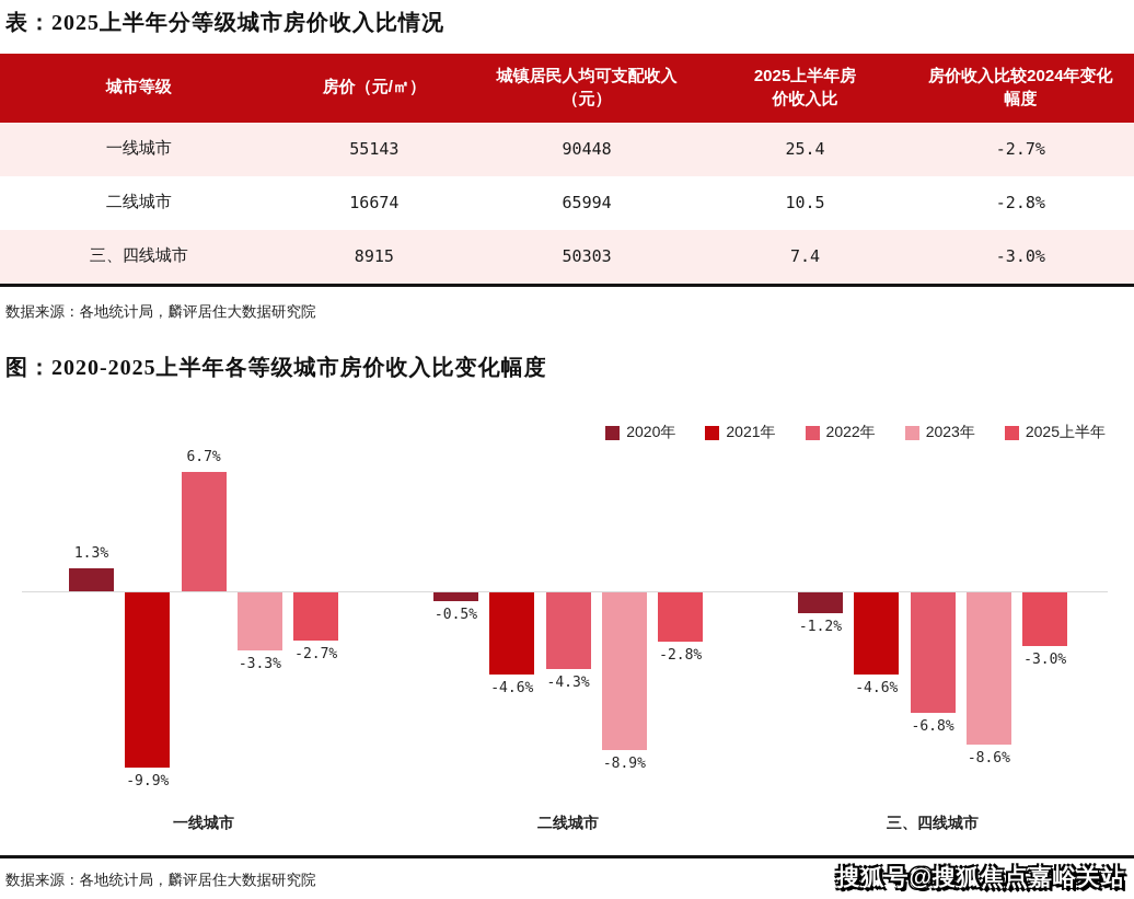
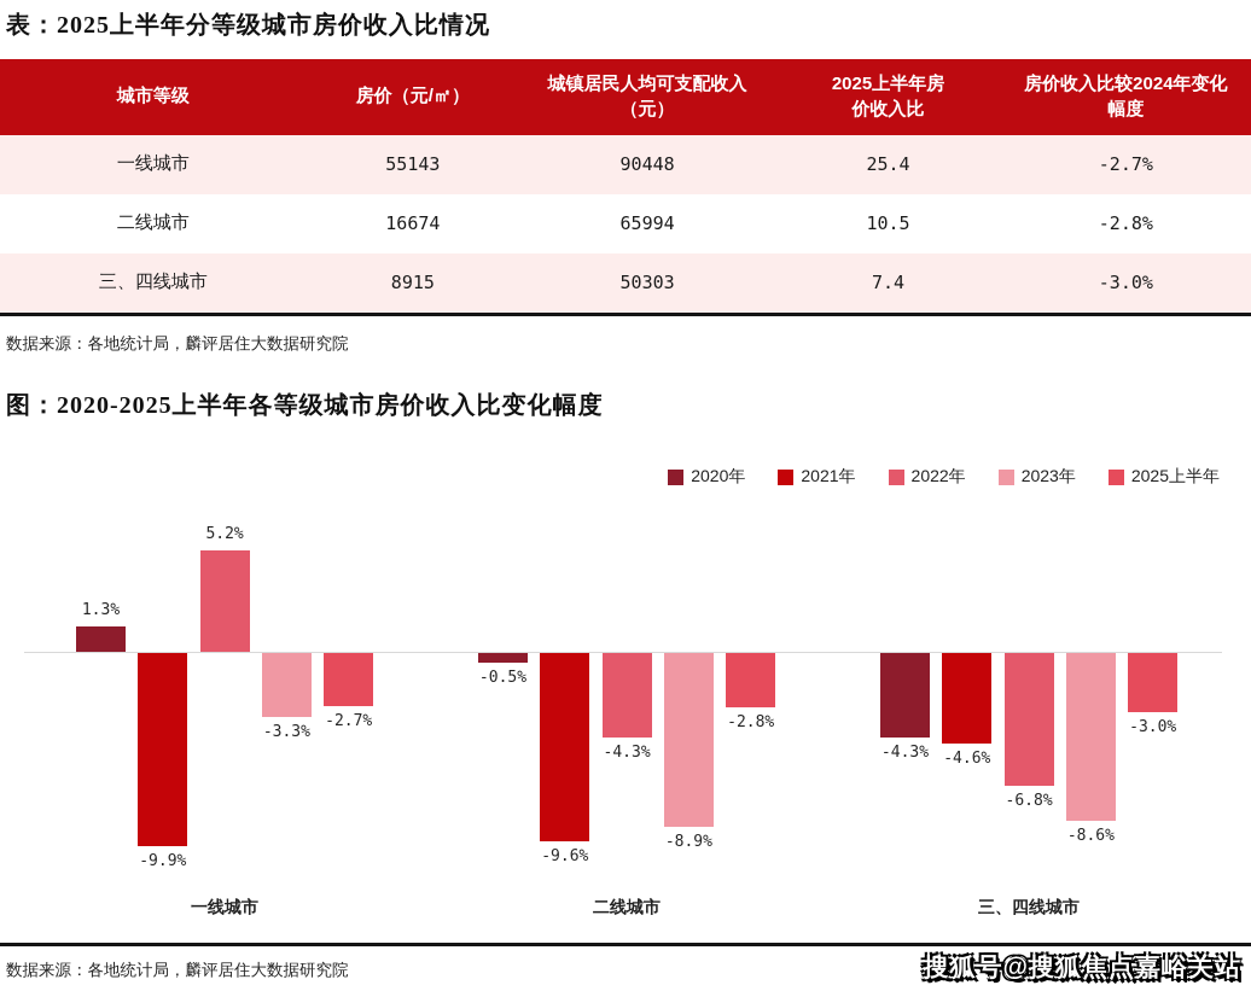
2022年/一线城市: 6.7% -> 5.2%
2021年/二线城市: -4.6% -> -9.6%
2020年/三、四线城市: -1.2% -> -4.3%
